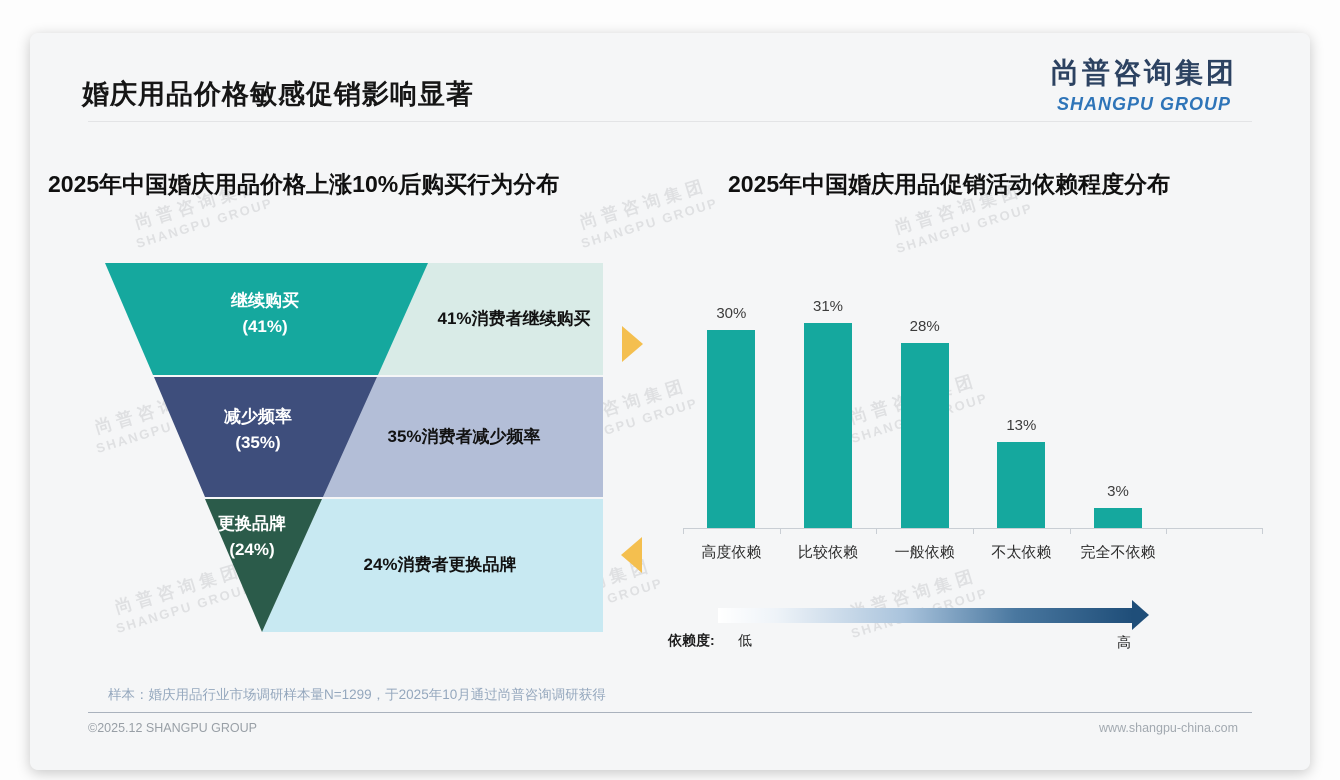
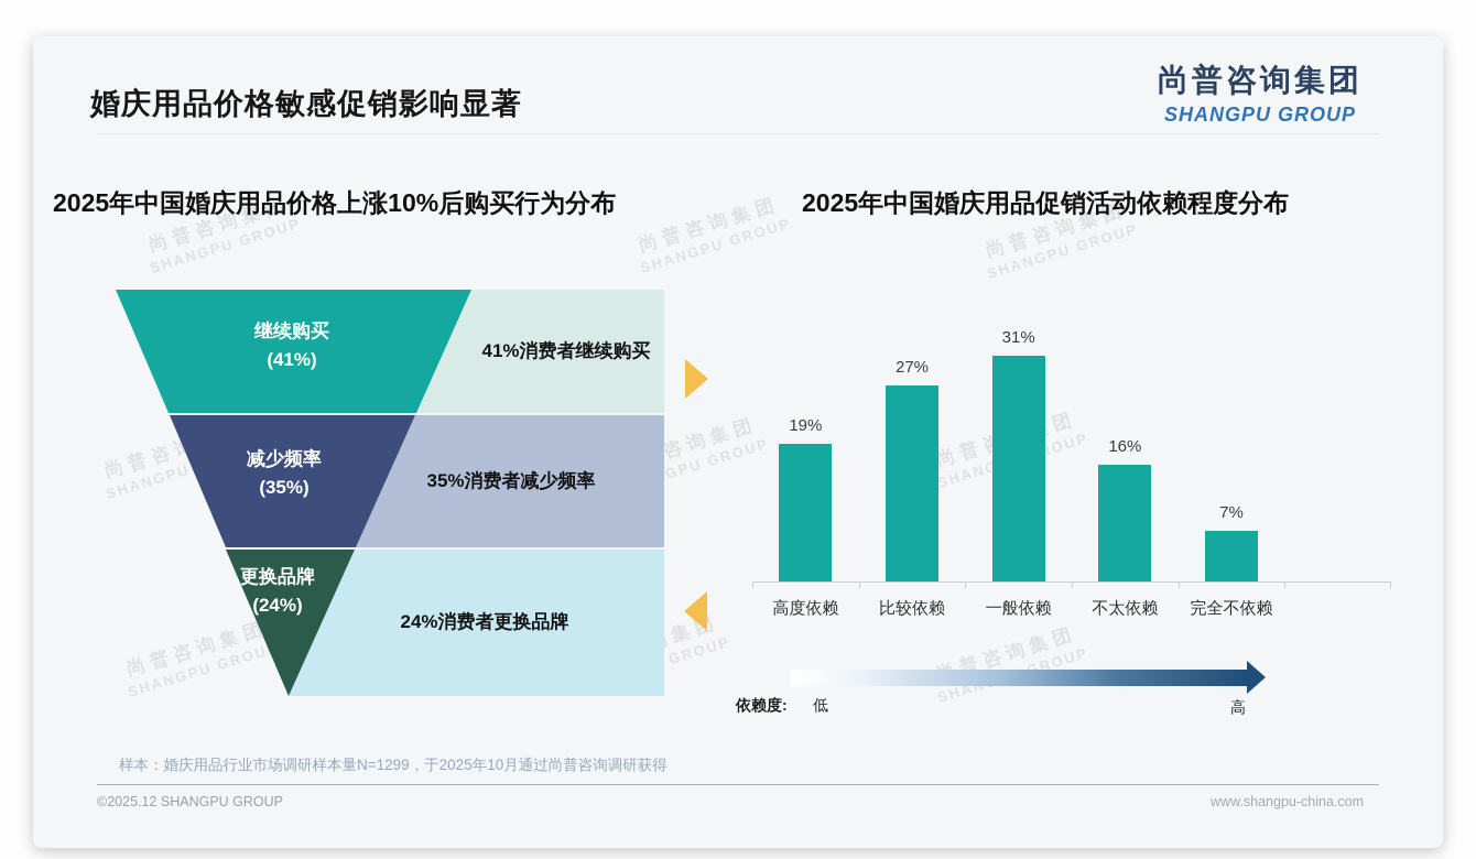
2025年中国婚庆用品促销活动依赖程度分布/高度依赖: 30% -> 19%
2025年中国婚庆用品促销活动依赖程度分布/比较依赖: 31% -> 27%
2025年中国婚庆用品促销活动依赖程度分布/一般依赖: 28% -> 31%
2025年中国婚庆用品促销活动依赖程度分布/不太依赖: 13% -> 16%
2025年中国婚庆用品促销活动依赖程度分布/完全不依赖: 3% -> 7%
